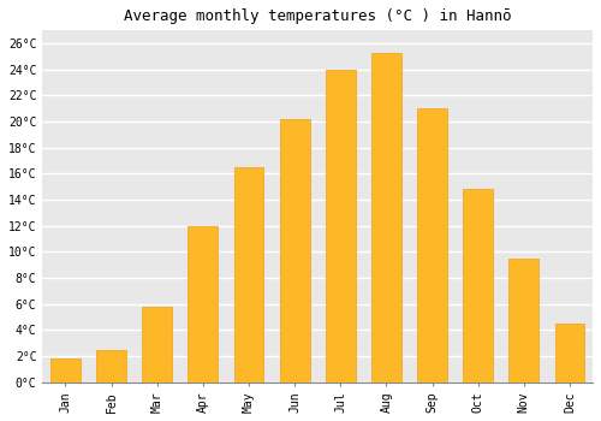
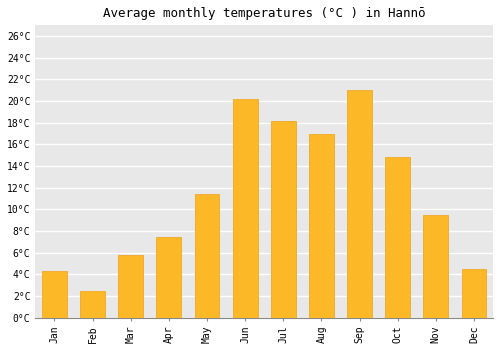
Jan: 1.8°C -> 4.3°C
Apr: 12.0°C -> 7.5°C
May: 16.5°C -> 11.4°C
Jul: 24.0°C -> 18.2°C
Aug: 25.3°C -> 17.0°C
